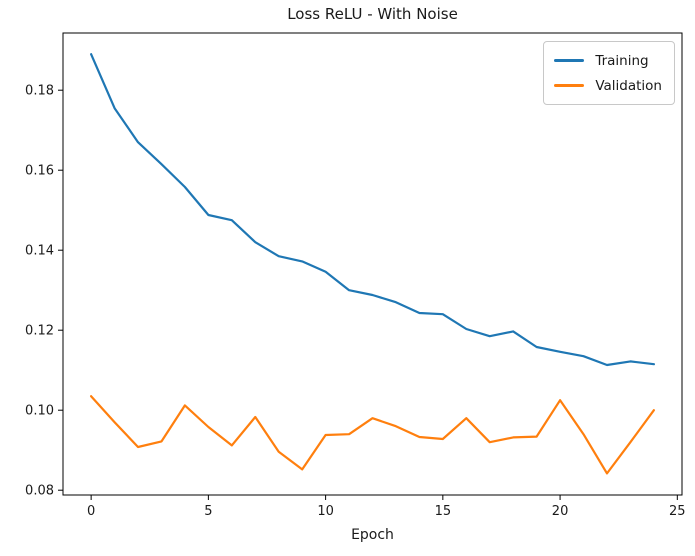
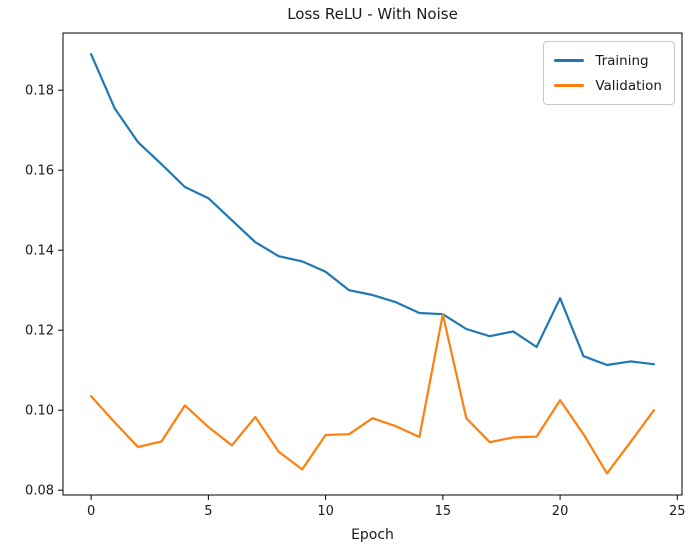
Training/5: 0.149 -> 0.153
Validation/15: 0.093 -> 0.124
Training/20: 0.115 -> 0.128
